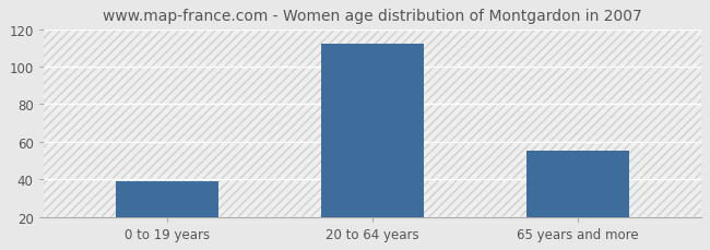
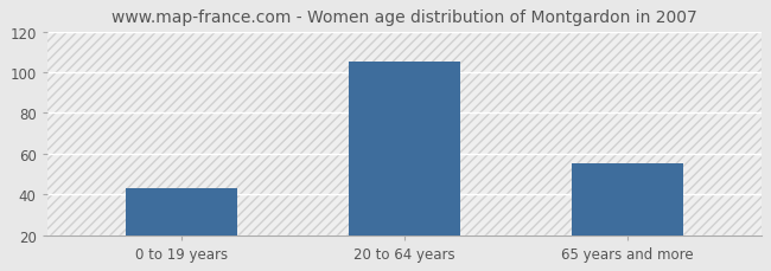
0 to 19 years: 39 -> 43
20 to 64 years: 112 -> 105
